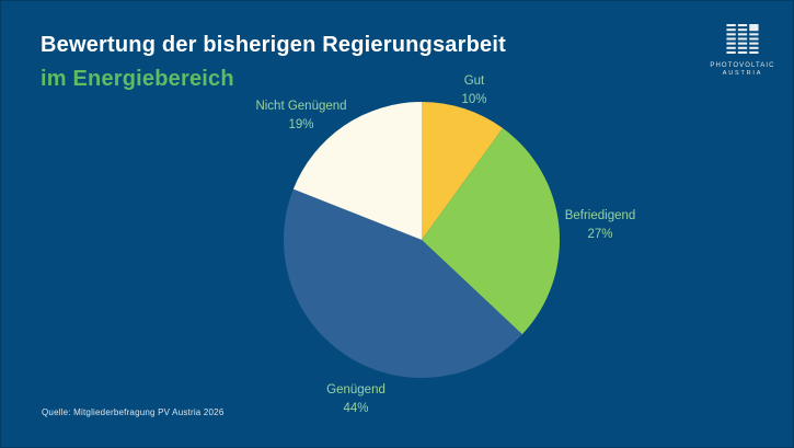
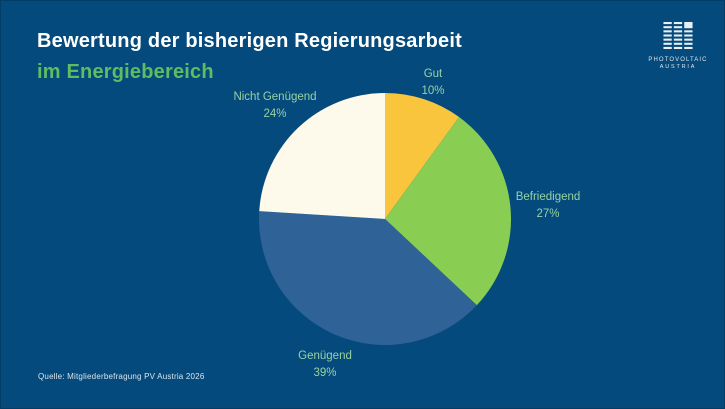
Genügend: 44% -> 39%
Nicht Genügend: 19% -> 24%
